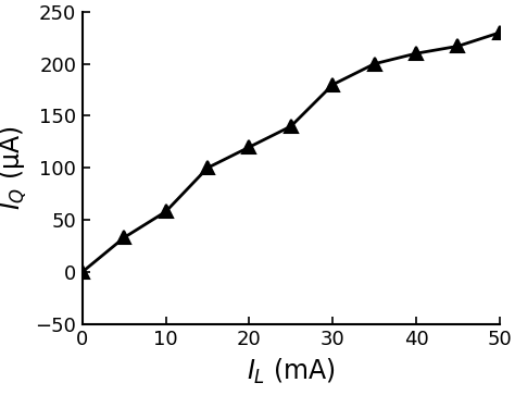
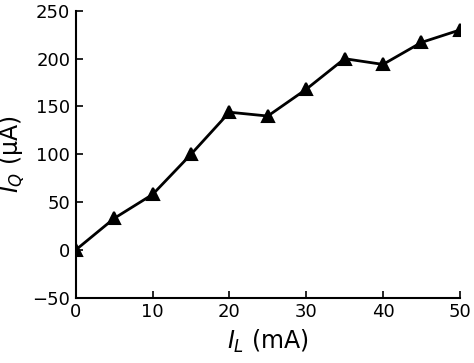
20: 120 -> 144
30: 180 -> 168
40: 210 -> 194
